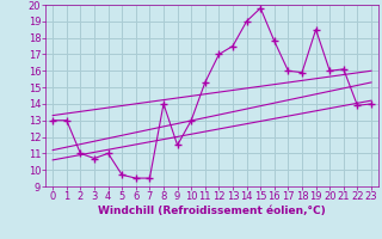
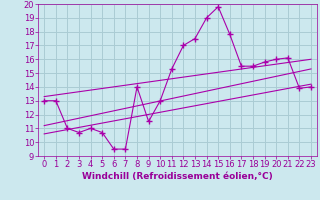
5: 9.7 -> 10.7
17: 16.0 -> 15.5
18: 15.9 -> 15.5
19: 18.5 -> 15.8
